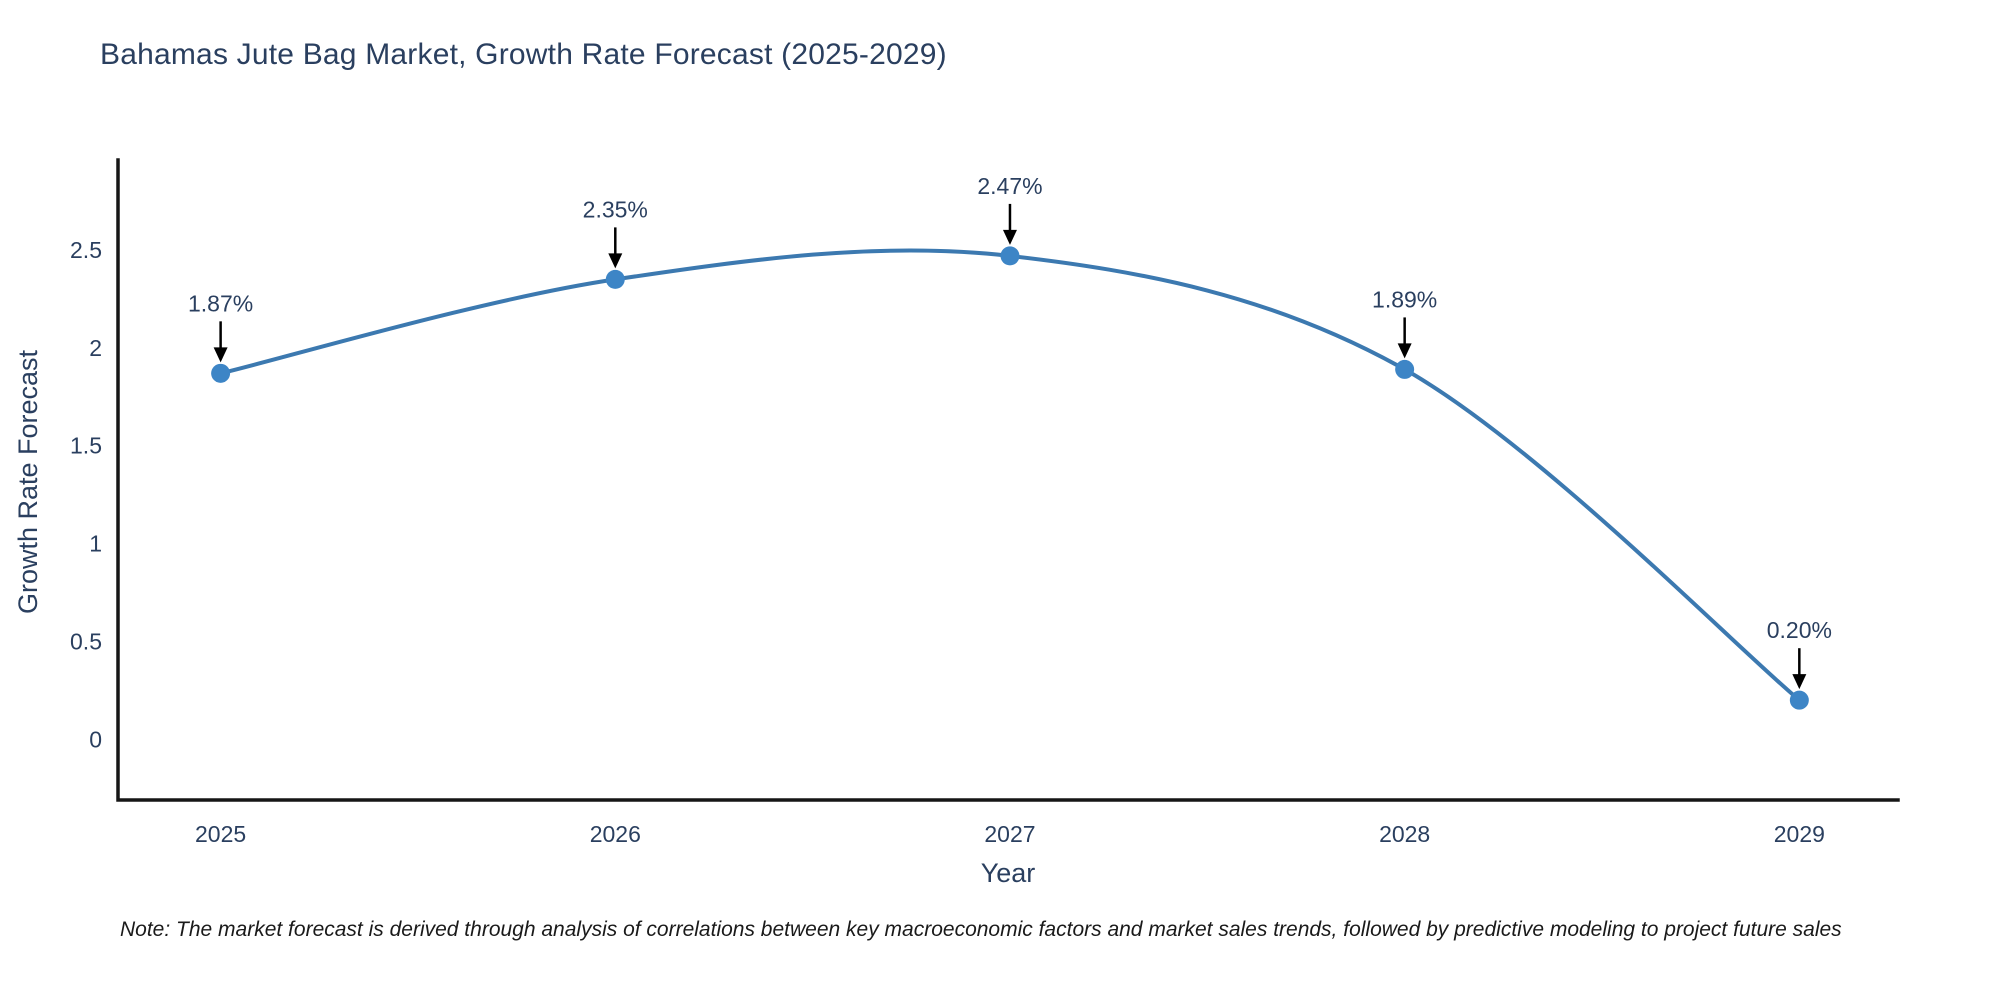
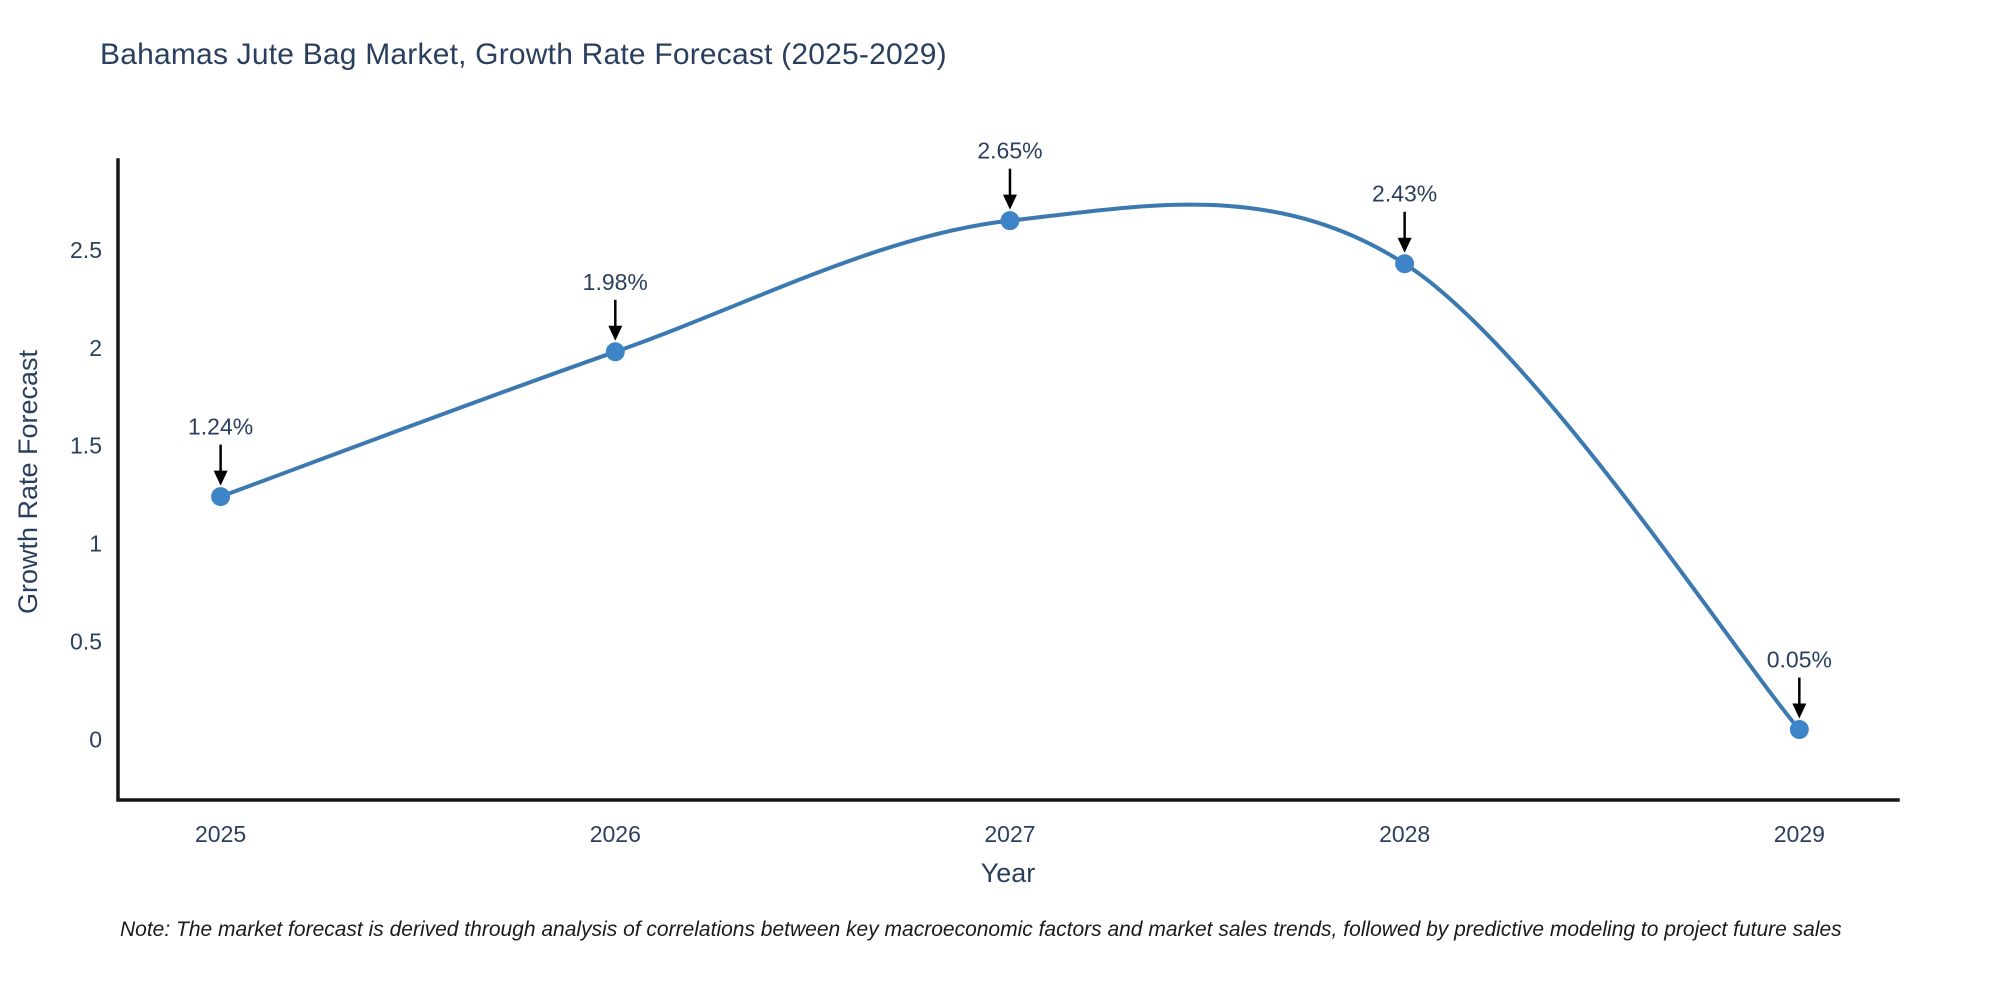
2025: 1.87% -> 1.24%
2026: 2.35% -> 1.98%
2027: 2.47% -> 2.65%
2028: 1.89% -> 2.43%
2029: 0.20% -> 0.05%
